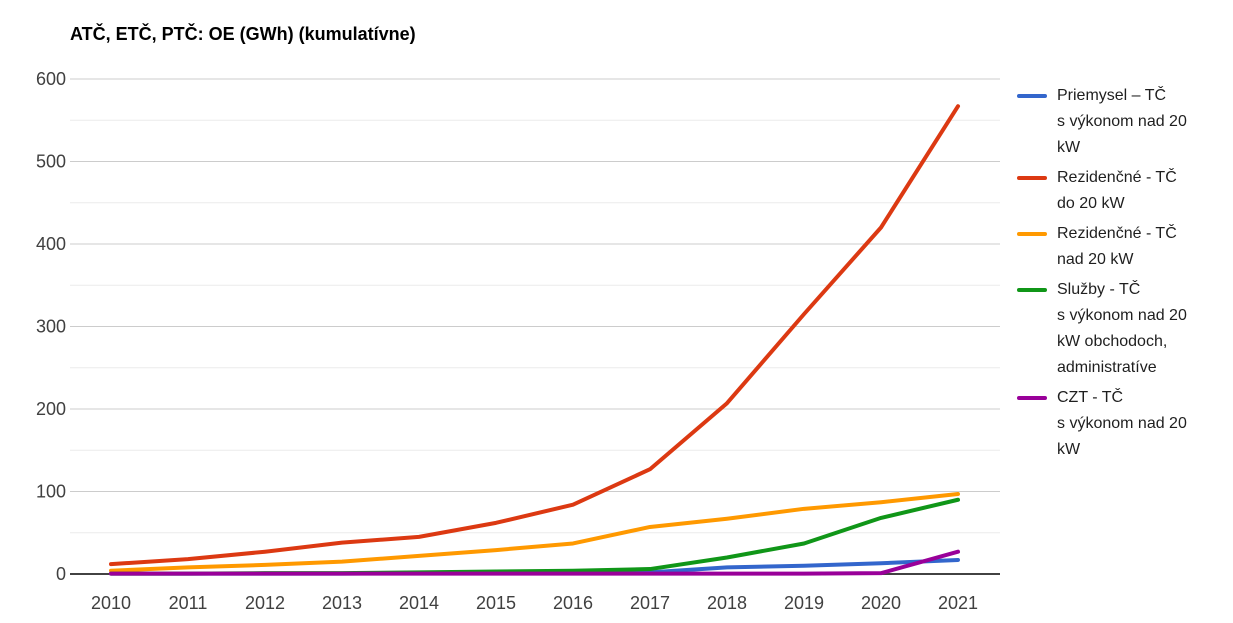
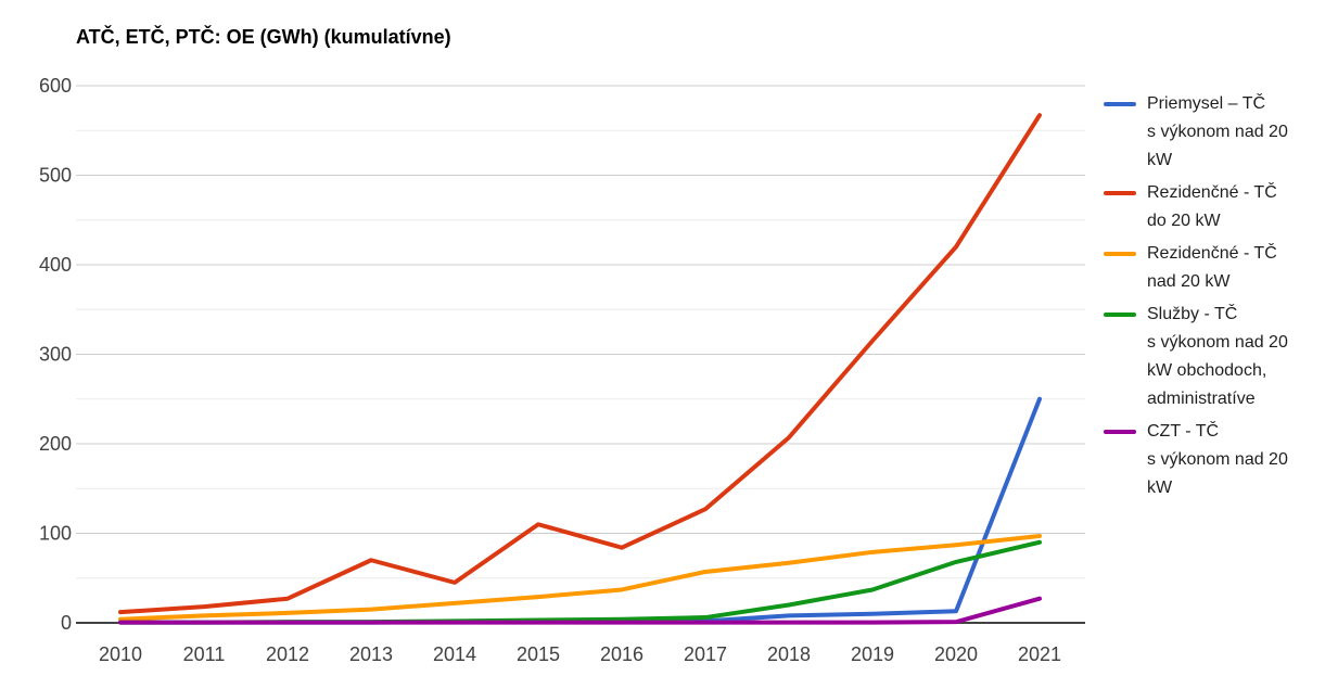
Rezidenčné - TČ do 20 kW/2013: 40 -> 70
Rezidenčné - TČ do 20 kW/2015: 60 -> 110
Priemysel – TČ s výkonom nad 20 kW/2021: 20 -> 250
